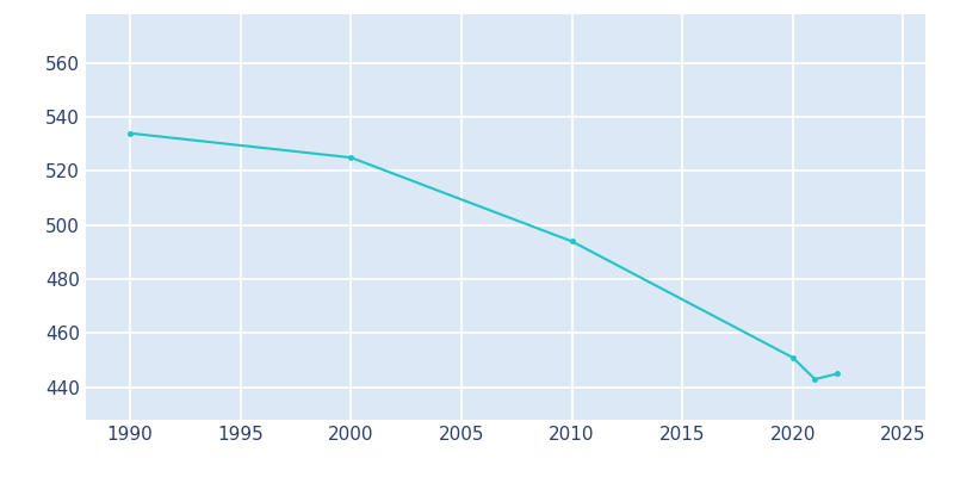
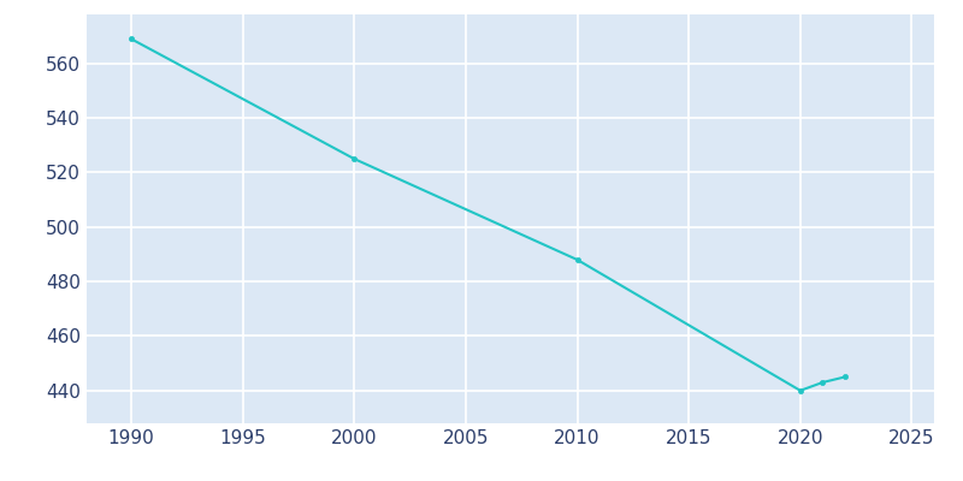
1990: 534 -> 569
2010: 494 -> 488
2020: 451 -> 440
